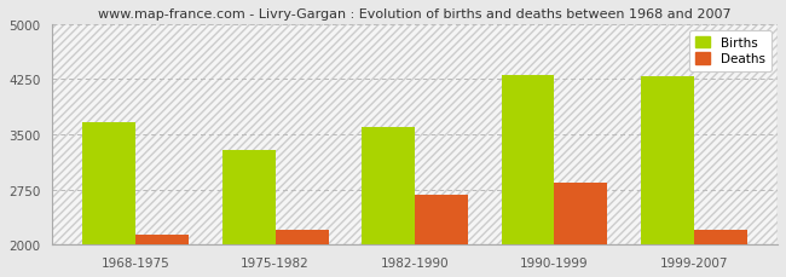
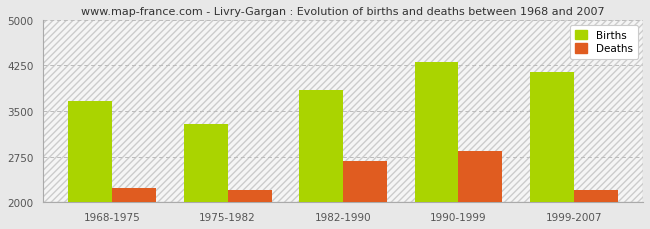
Deaths/1968-1975: 2140 -> 2240
Births/1982-1990: 3590 -> 3840
Births/1999-2007: 4290 -> 4140
